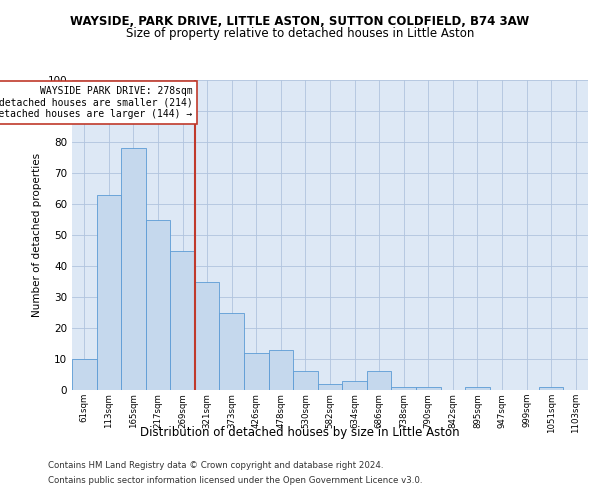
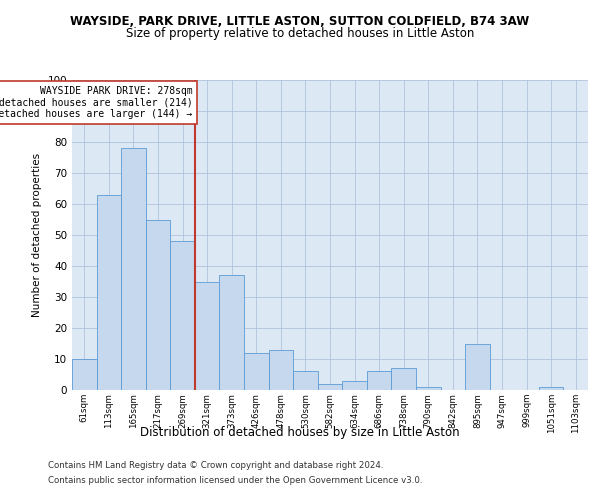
269sqm: 45 -> 48
373sqm: 25 -> 37
738sqm: 1 -> 7
895sqm: 1 -> 15
